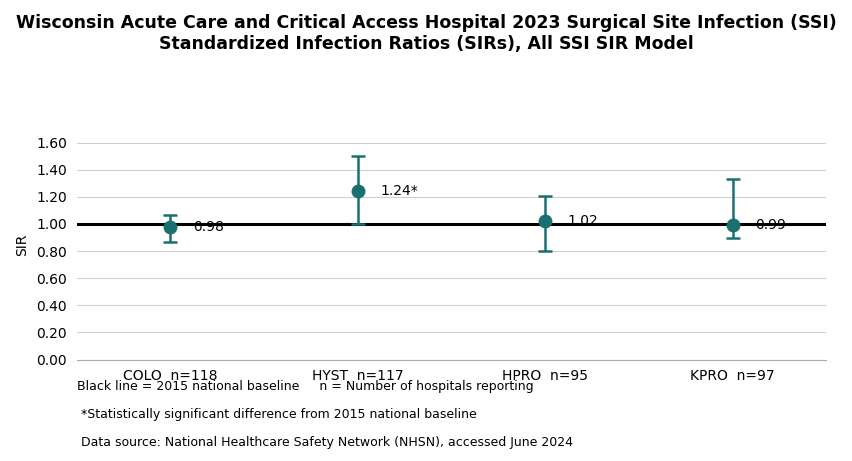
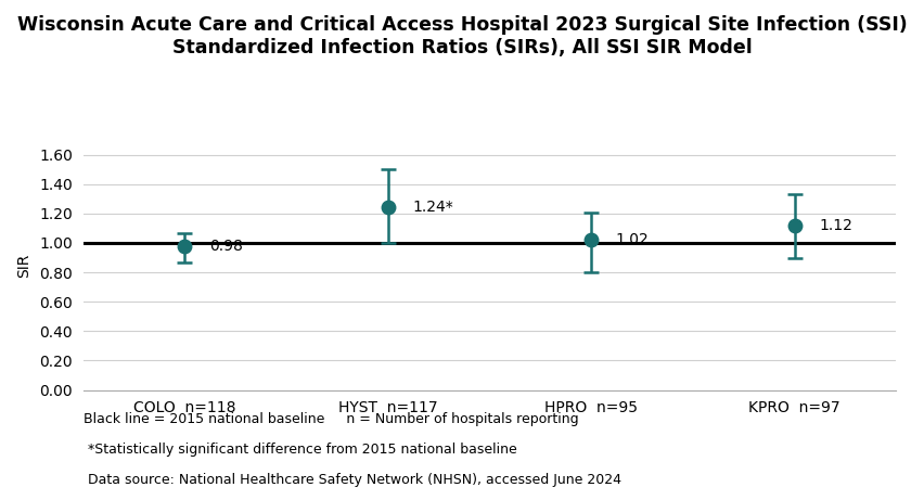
KPRO n=97: 0.99 -> 1.12
